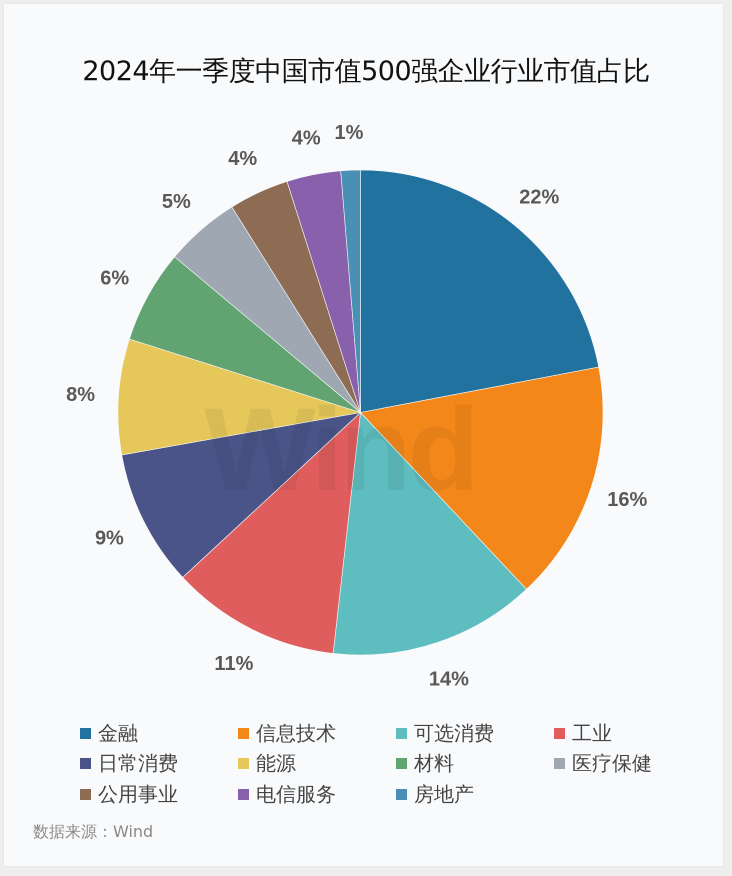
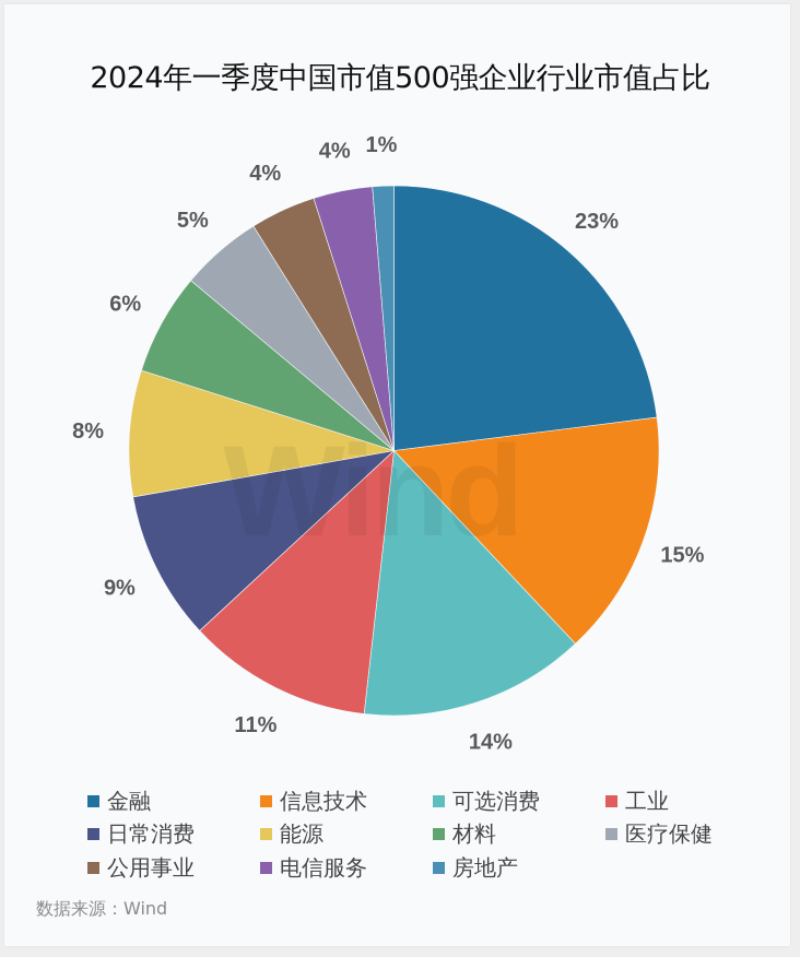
金融: 22% -> 23%
信息技术: 16% -> 15%
